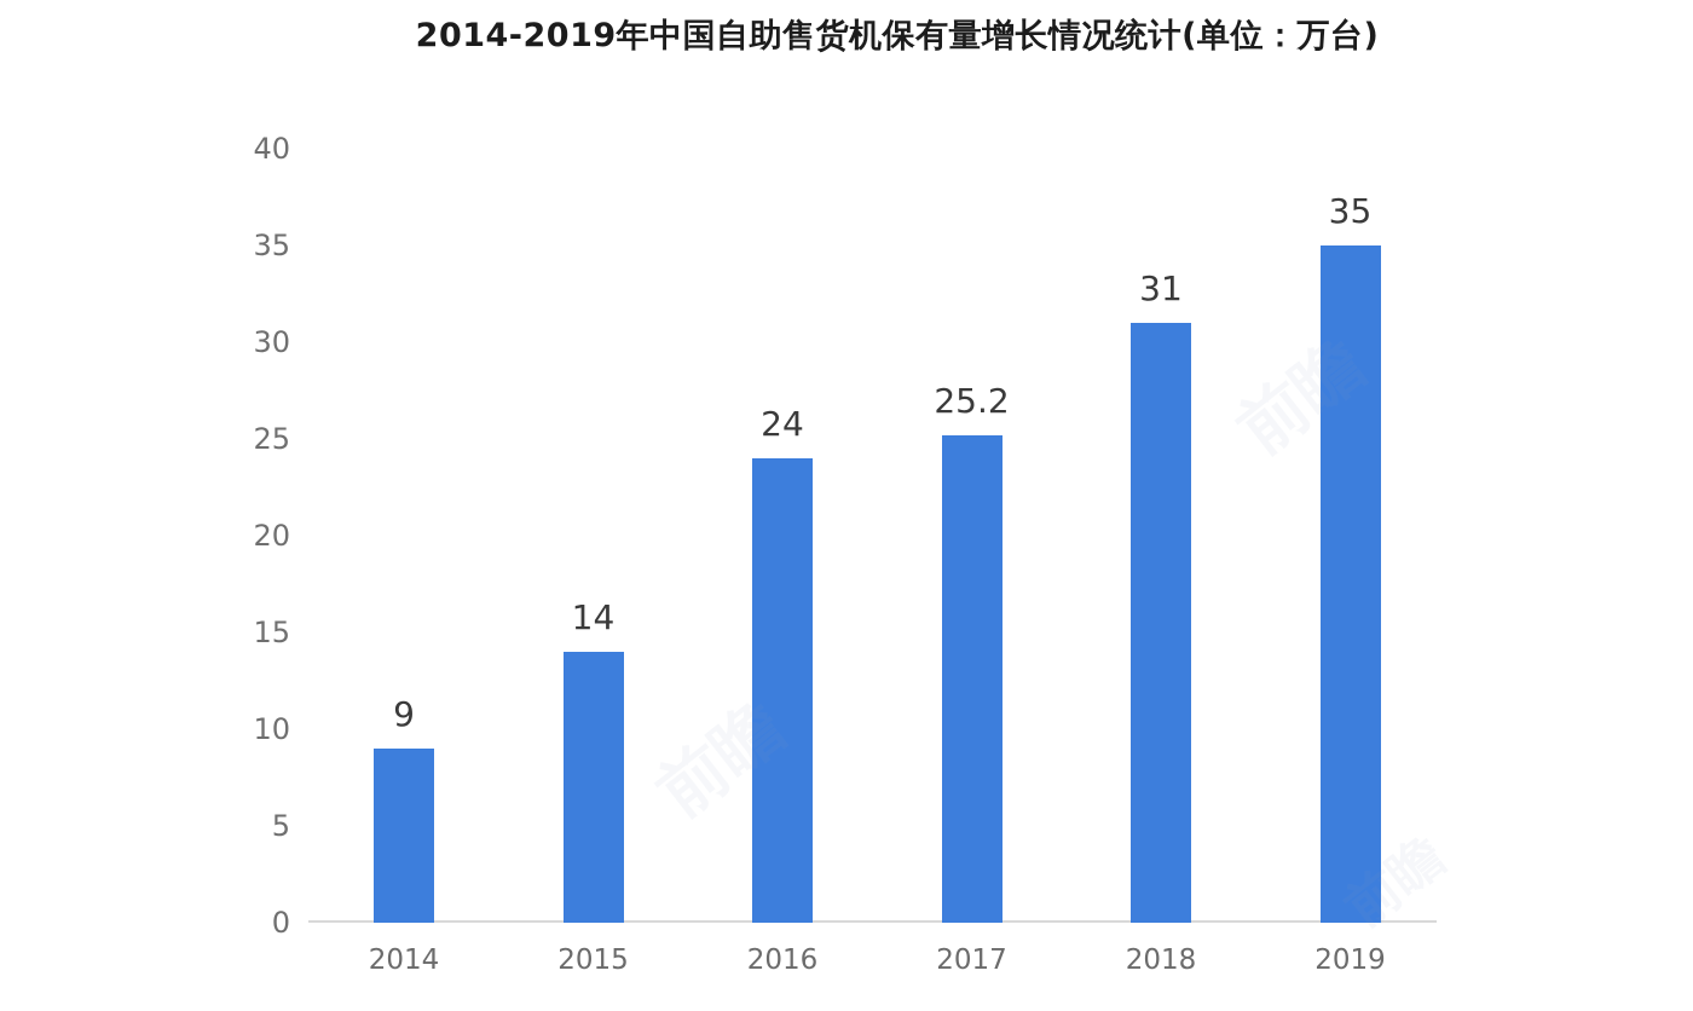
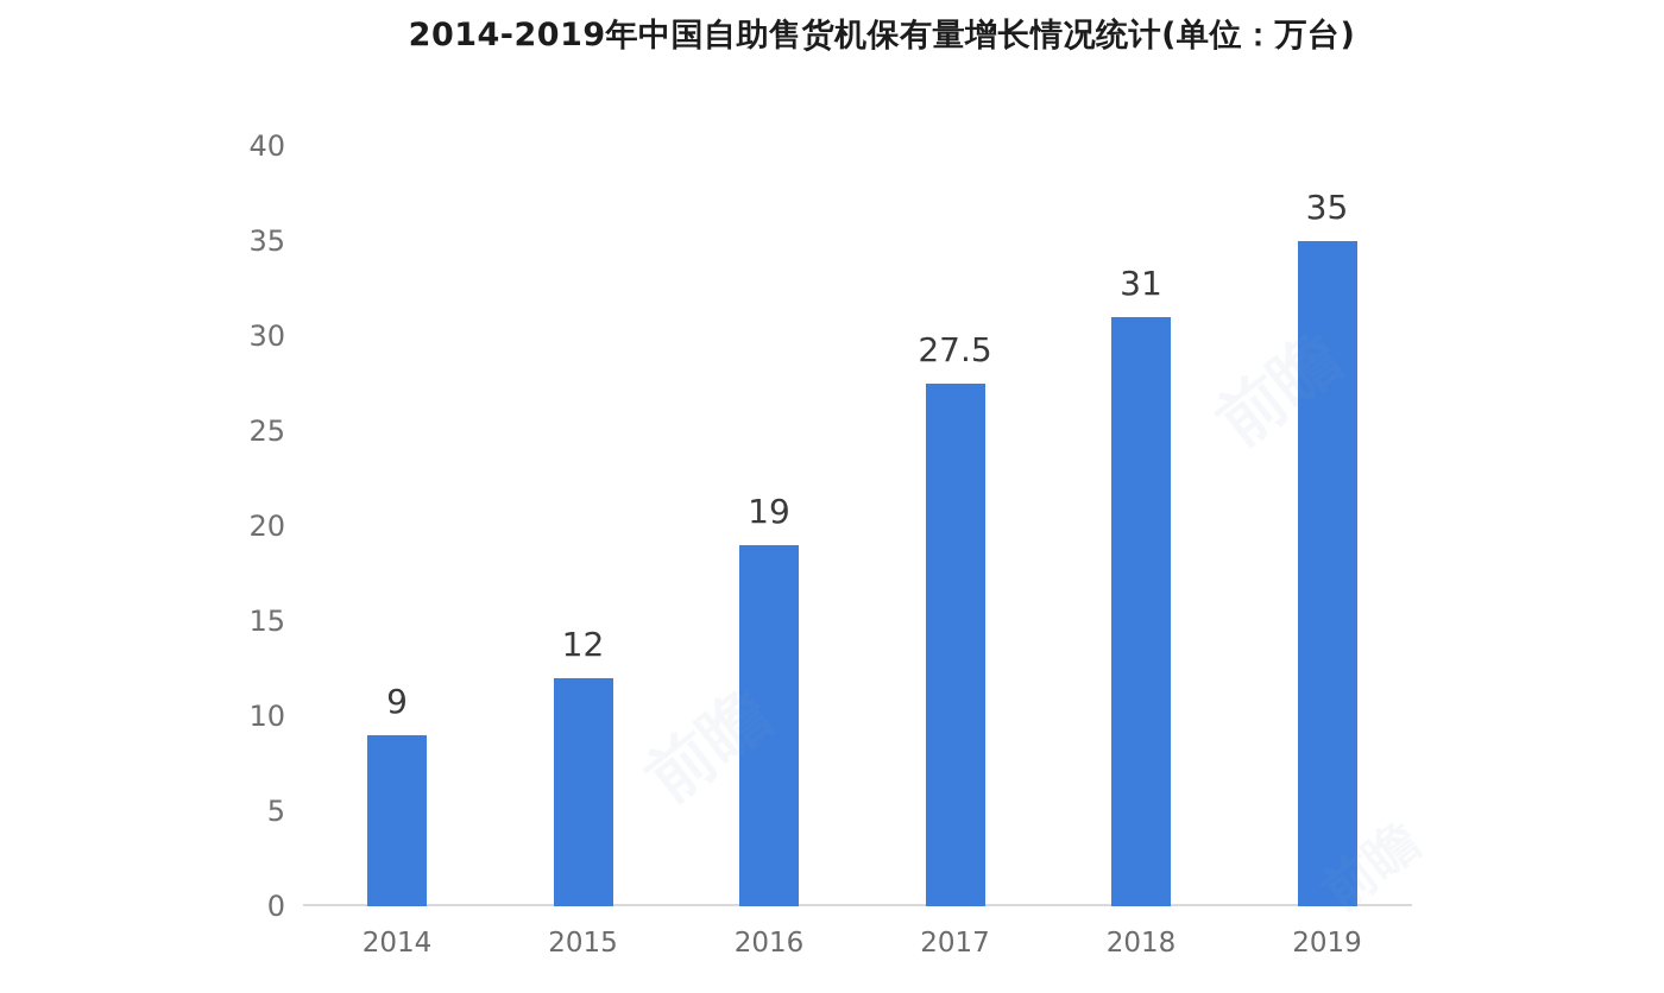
2015: 14 -> 12
2016: 24 -> 19
2017: 25.2 -> 27.5
